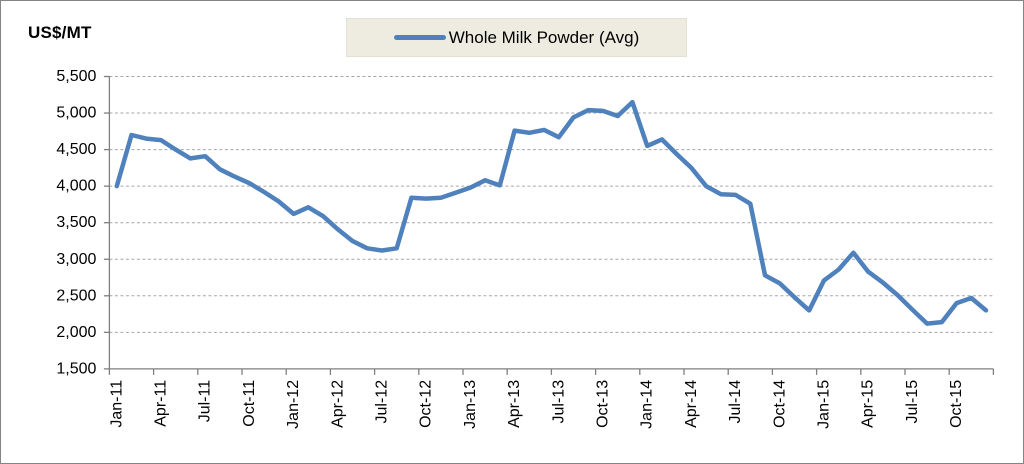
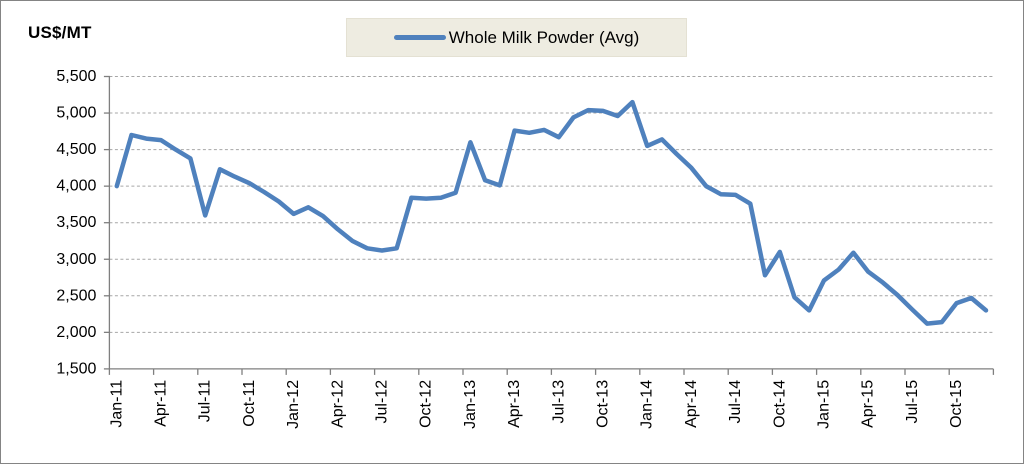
Jul-11: 4400 -> 3600
Jan-13: 4000 -> 4600
Oct-14: 2700 -> 3100
